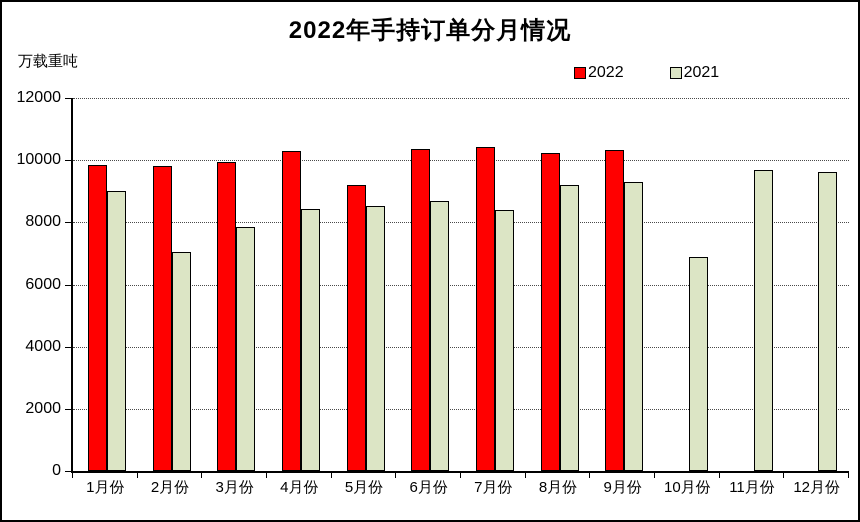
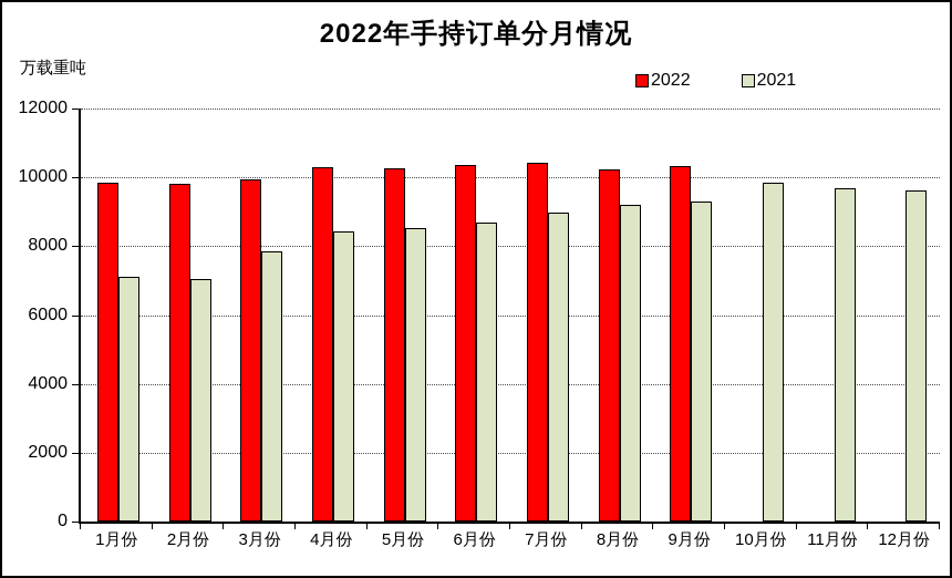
2021/1月份: 9000 -> 7100
2022/5月份: 9200 -> 10200
2021/7月份: 8400 -> 9000
2021/10月份: 6900 -> 9900
